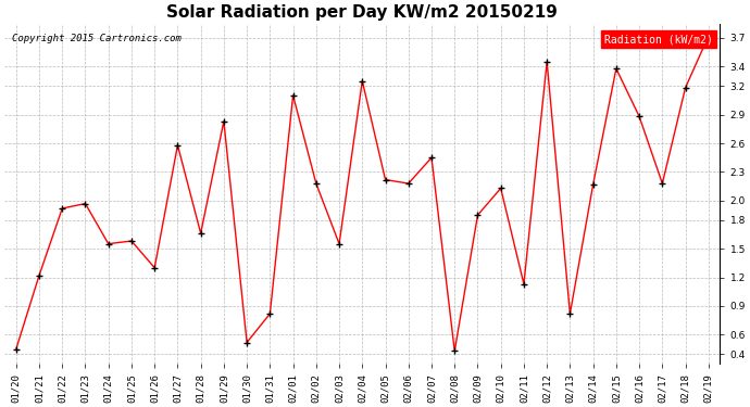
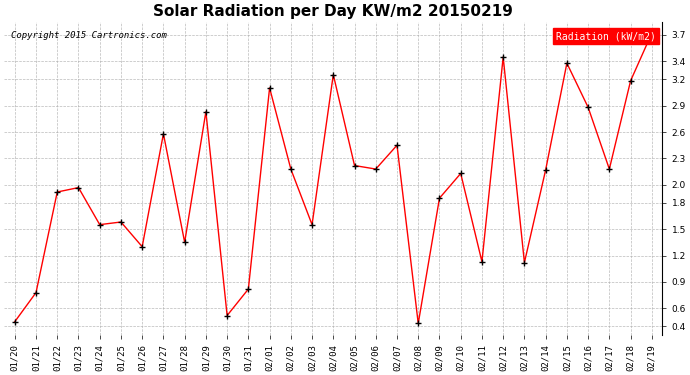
01/21: 1.22 -> 0.78
01/28: 1.66 -> 1.35
02/13: 0.82 -> 1.12
